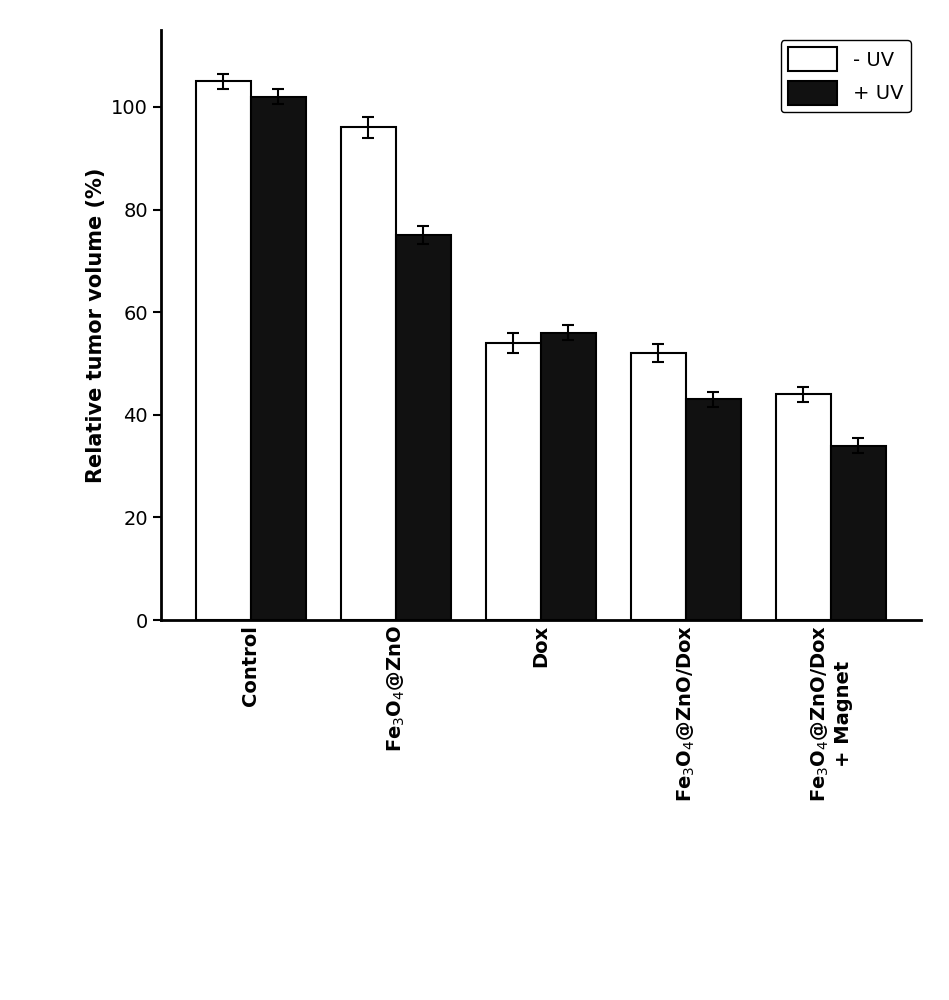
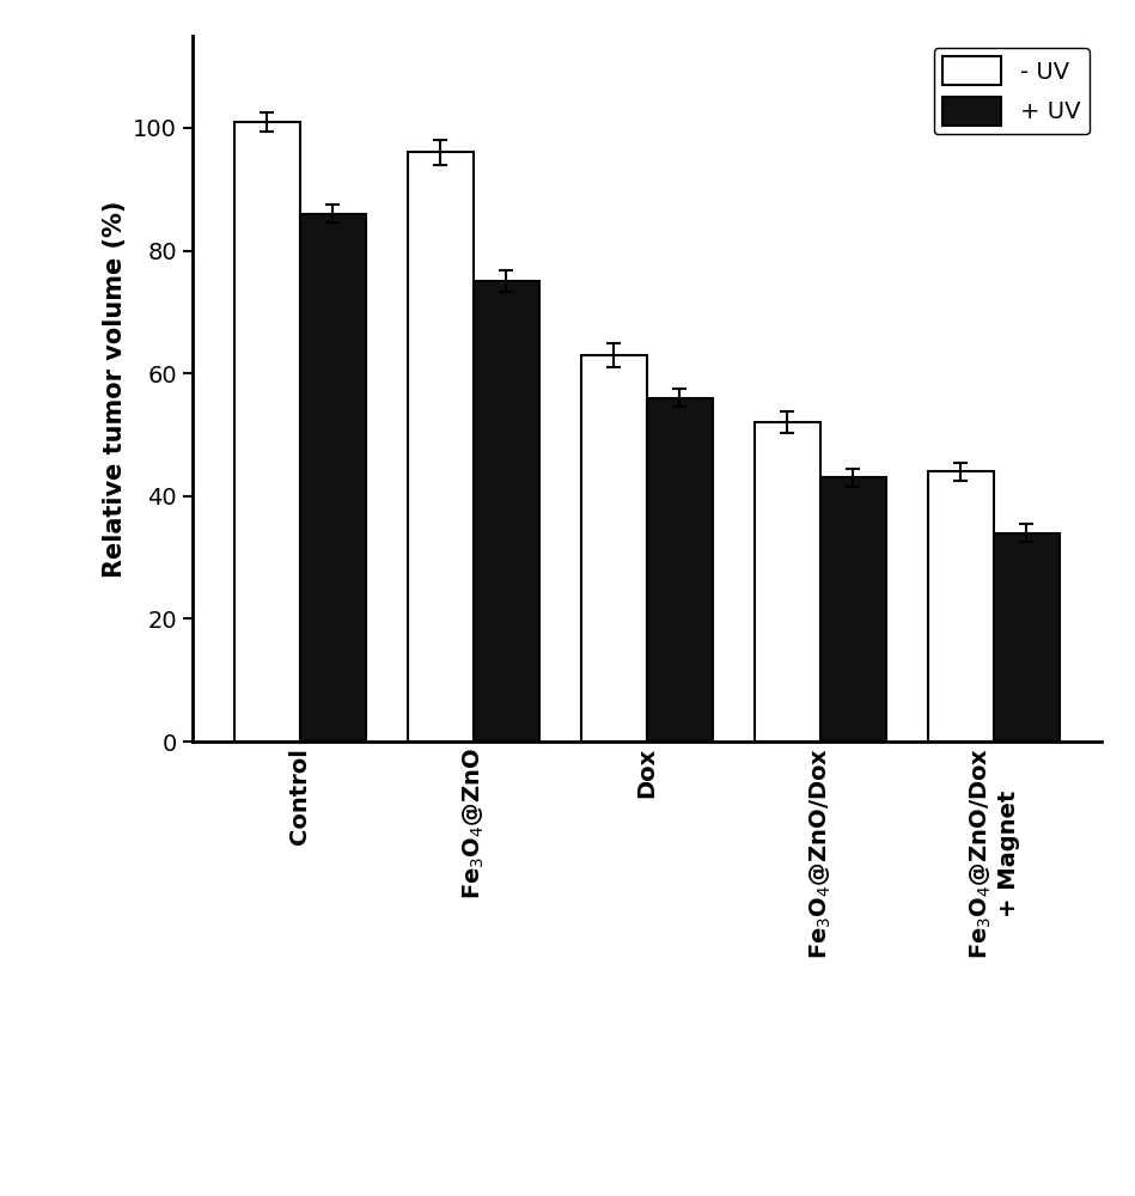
- UV/Control: 105 -> 101
+ UV/Control: 102 -> 86
- UV/Dox: 54 -> 63
